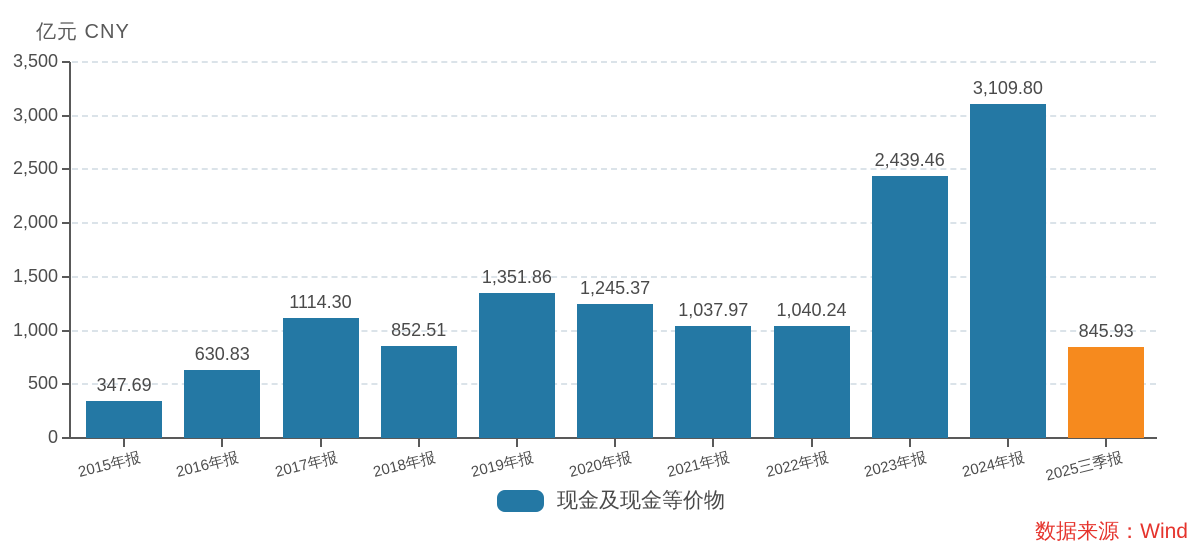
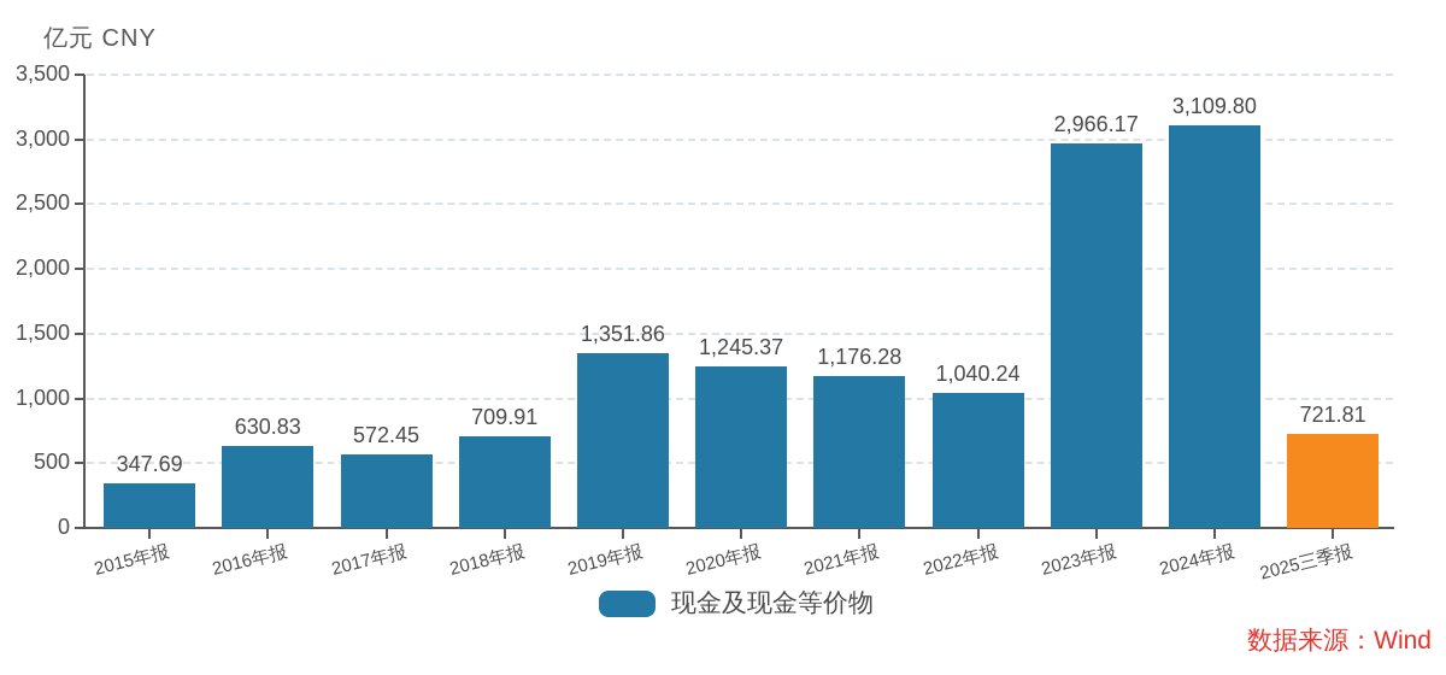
2017年报: 1114.30 -> 572.45
2018年报: 852.51 -> 709.91
2021年报: 1,037.97 -> 1,176.28
2023年报: 2,439.46 -> 2,966.17
2025三季报: 845.93 -> 721.81
